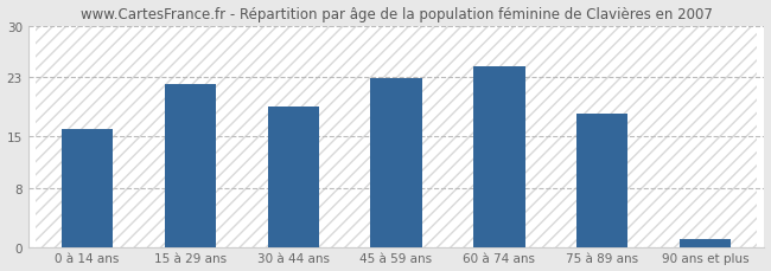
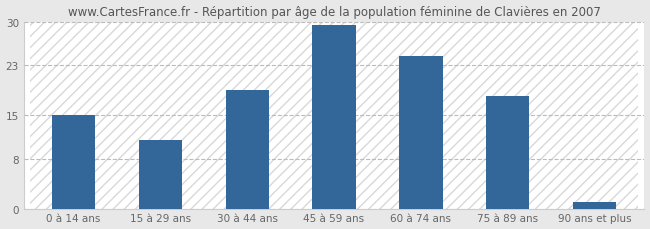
0 à 14 ans: 16.0 -> 15.0
15 à 29 ans: 22.0 -> 11.0
45 à 59 ans: 22.8 -> 29.5
